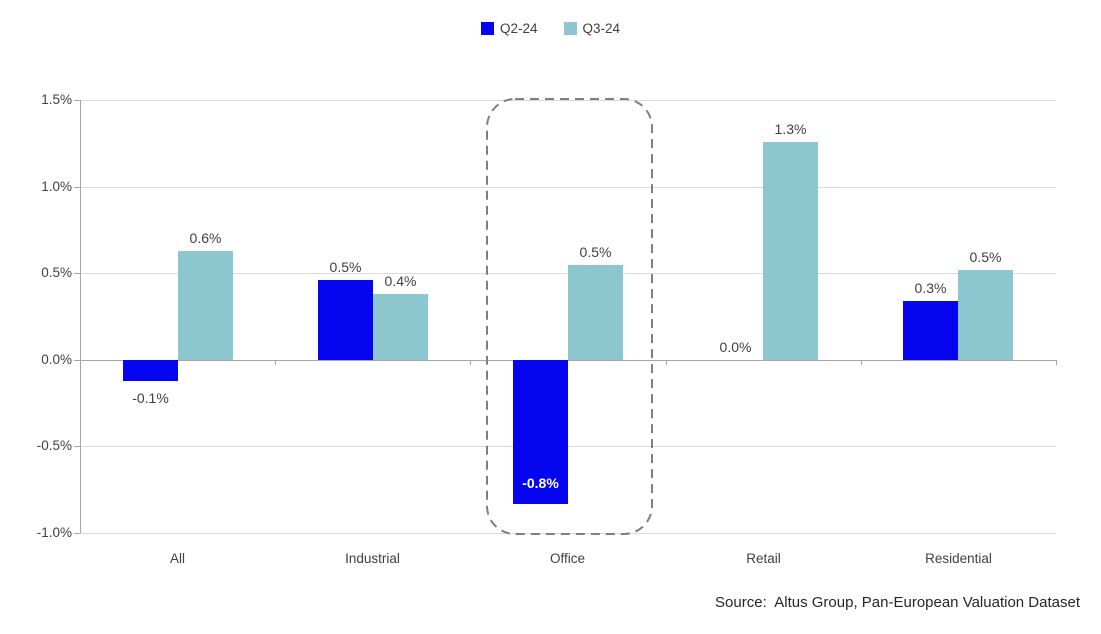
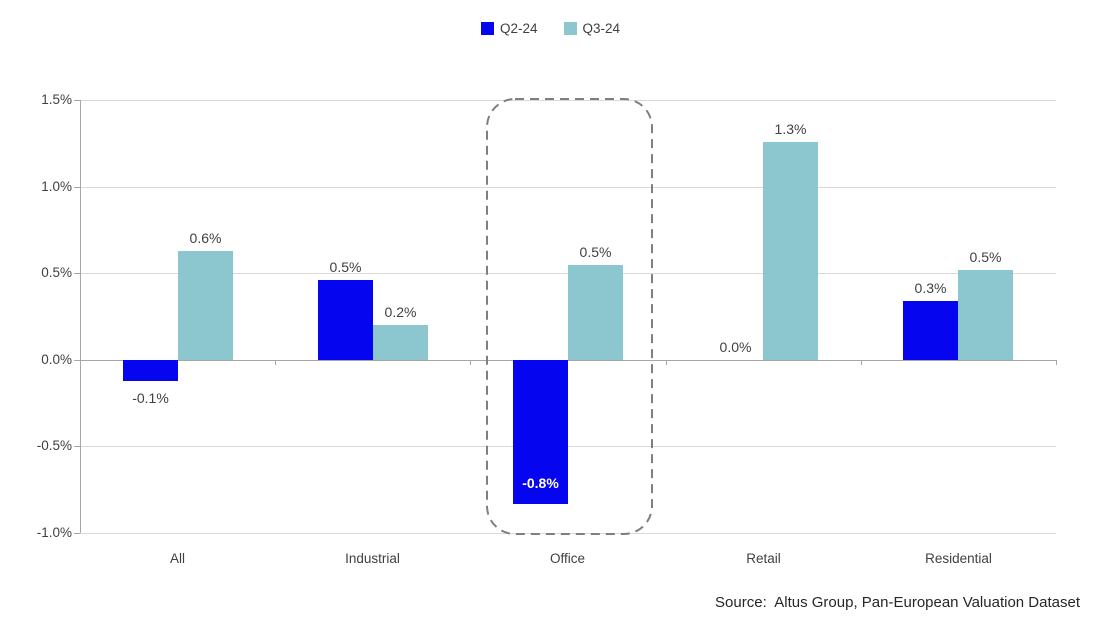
Q3-24/Industrial: 0.4% -> 0.2%
